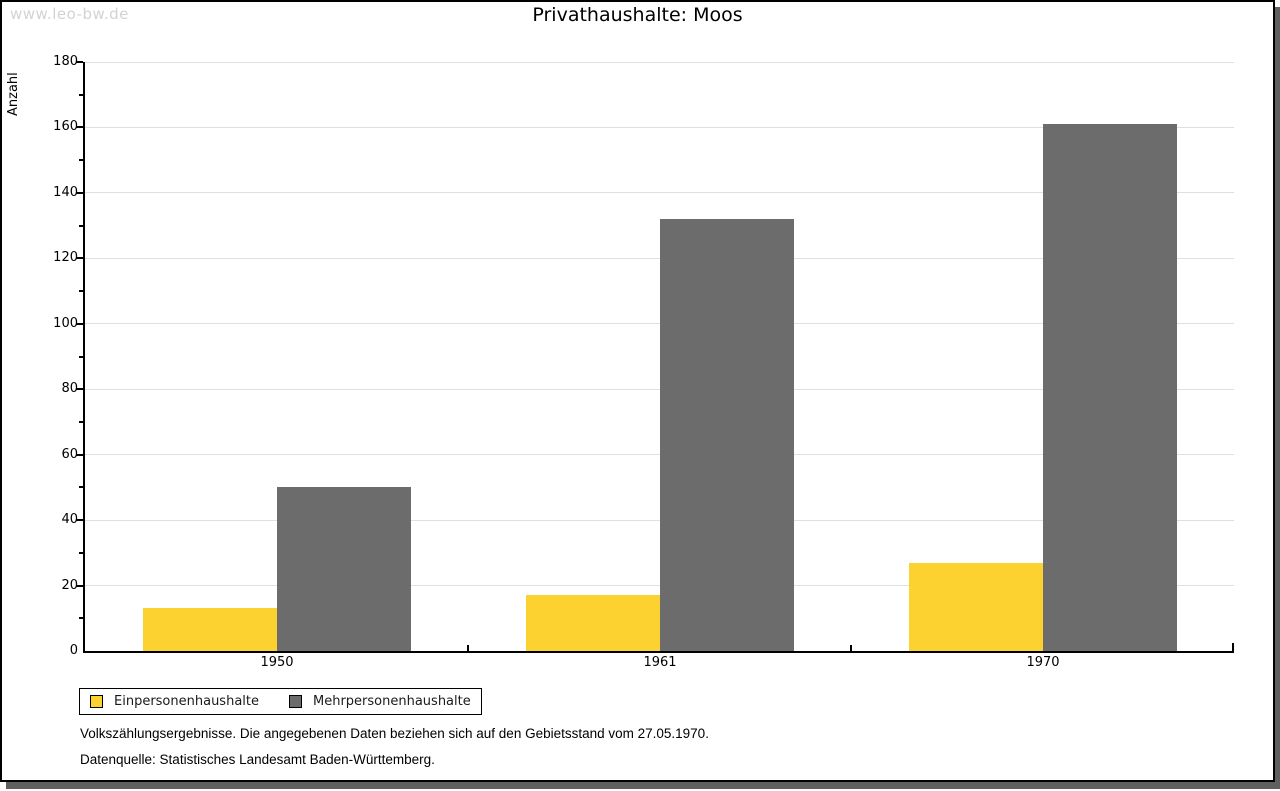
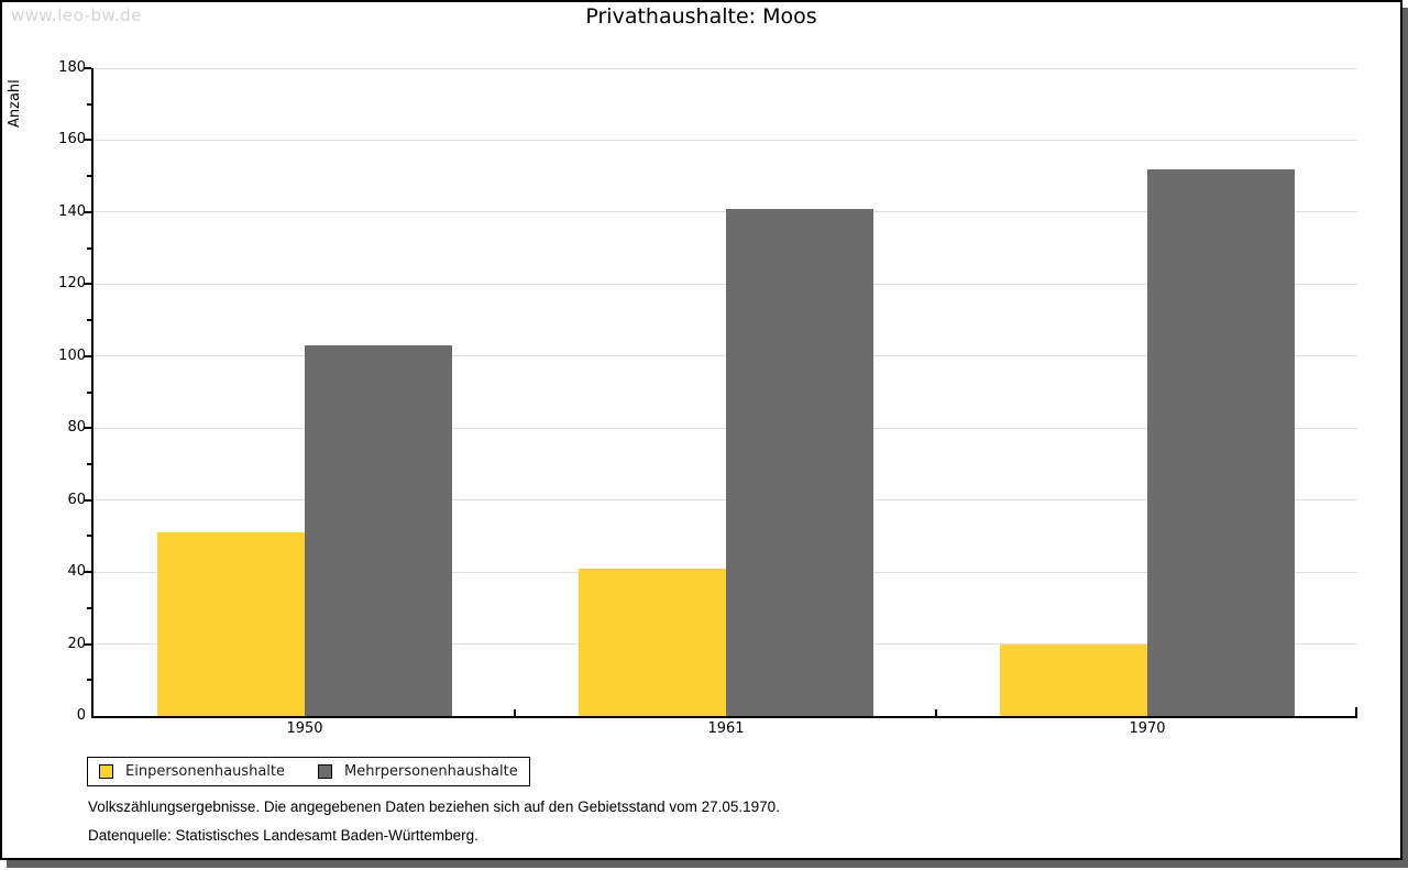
Einpersonenhaushalte/1950: 13 -> 51
Mehrpersonenhaushalte/1950: 50 -> 103
Einpersonenhaushalte/1961: 17 -> 41
Mehrpersonenhaushalte/1961: 132 -> 141
Einpersonenhaushalte/1970: 27 -> 20
Mehrpersonenhaushalte/1970: 161 -> 152
